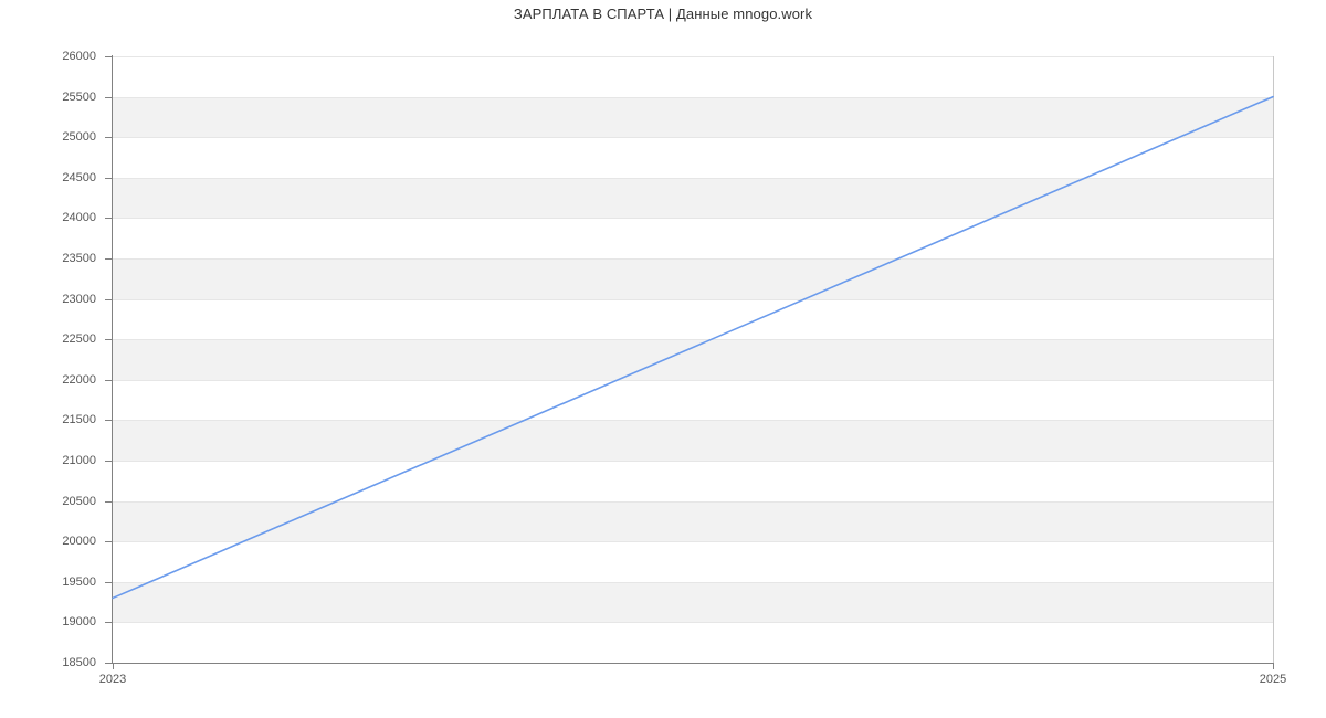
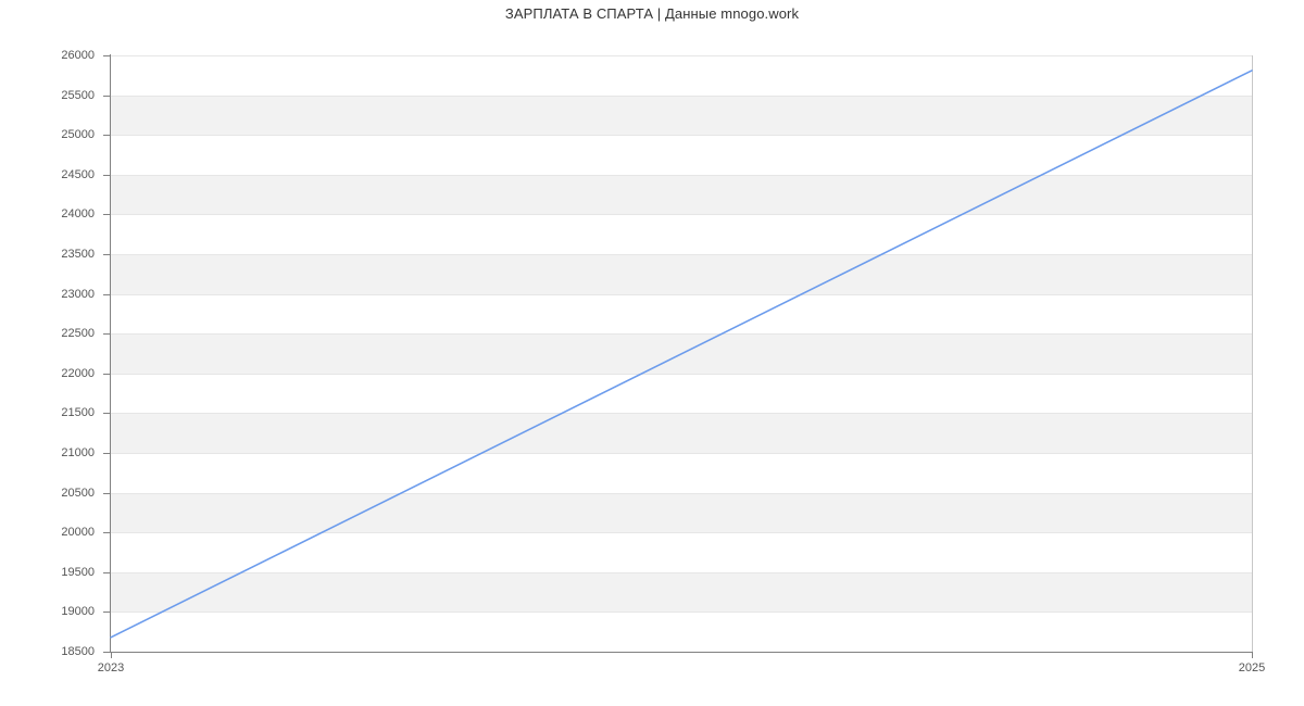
2023: 19300 -> 18700
2025: 25500 -> 25800
